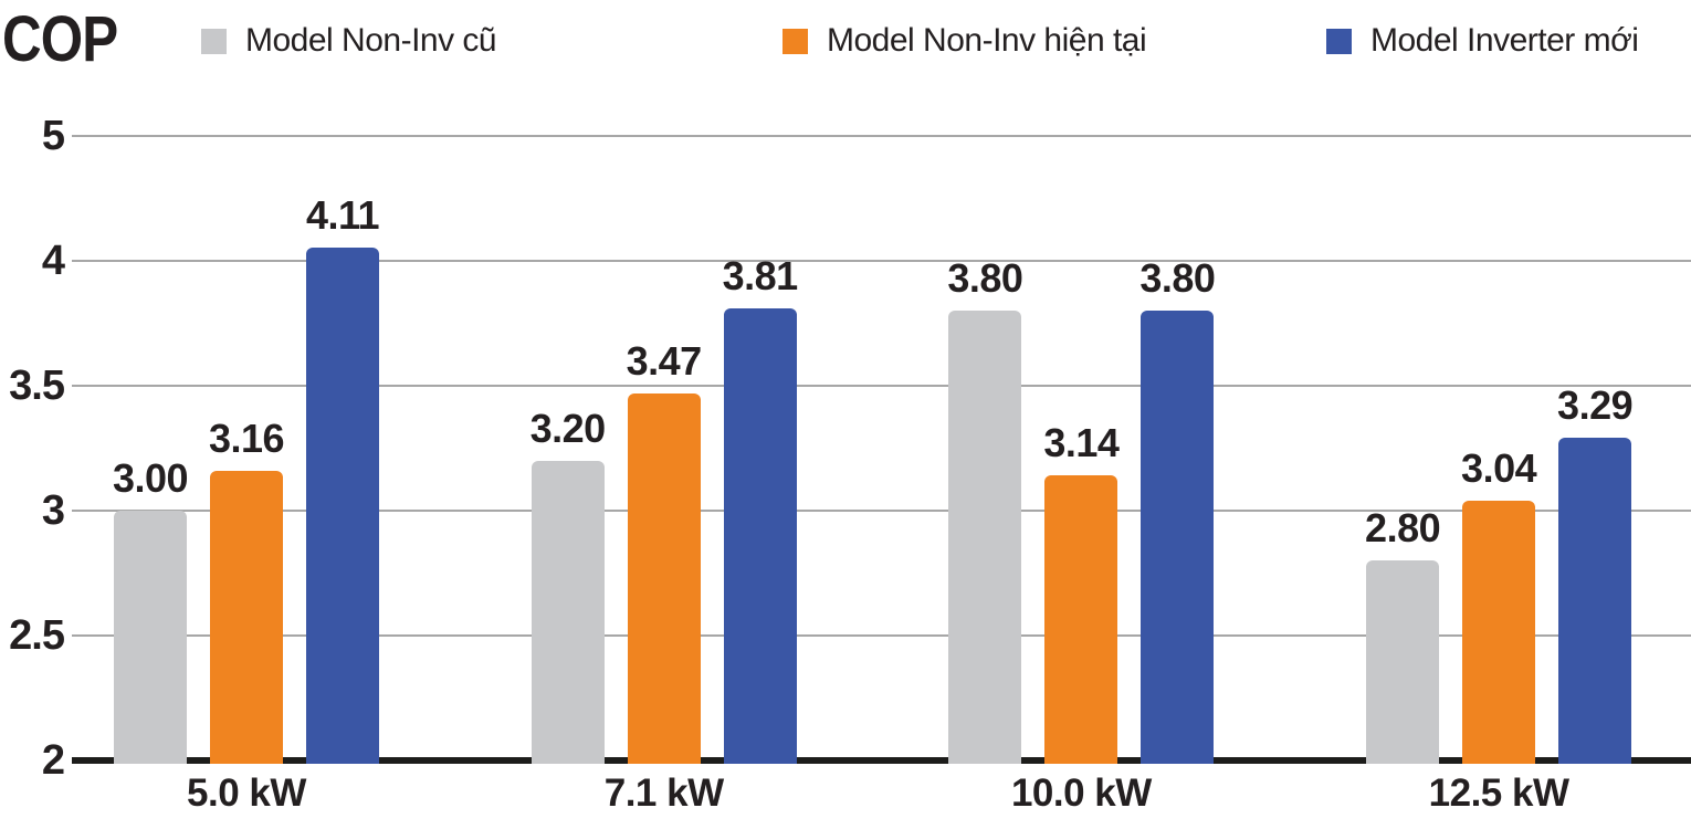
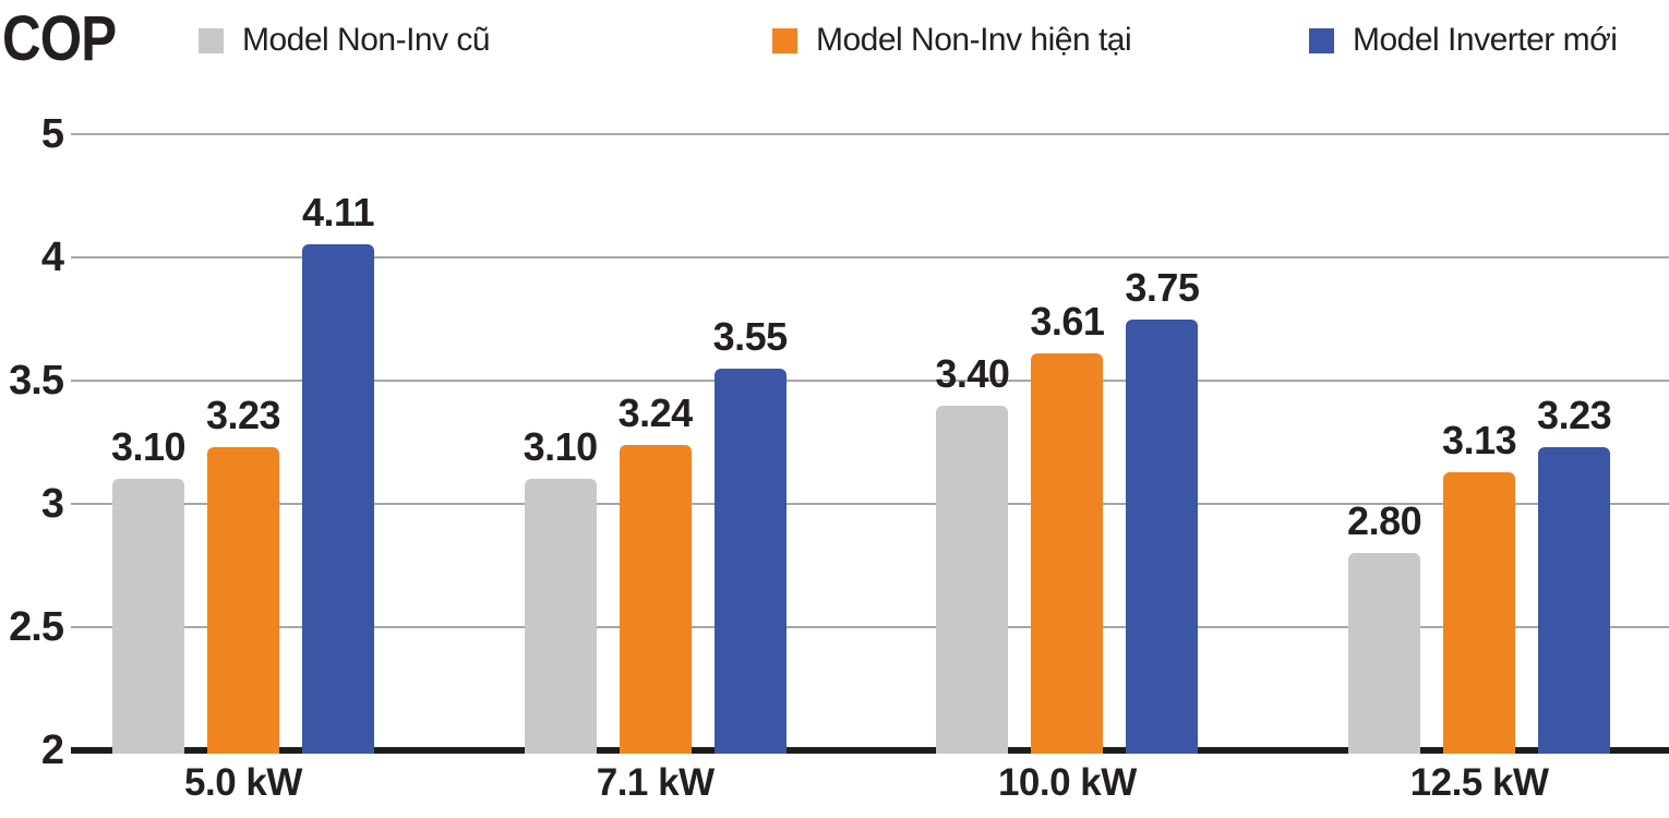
Model Non-Inv cũ/5.0 kW: 3.00 -> 3.10
Model Non-Inv hiện tại/5.0 kW: 3.16 -> 3.23
Model Non-Inv cũ/7.1 kW: 3.20 -> 3.10
Model Non-Inv hiện tại/7.1 kW: 3.47 -> 3.24
Model Inverter mới/7.1 kW: 3.81 -> 3.55
Model Non-Inv cũ/10.0 kW: 3.80 -> 3.40
Model Non-Inv hiện tại/10.0 kW: 3.14 -> 3.61
Model Inverter mới/10.0 kW: 3.80 -> 3.75
Model Non-Inv hiện tại/12.5 kW: 3.04 -> 3.13
Model Inverter mới/12.5 kW: 3.29 -> 3.23
